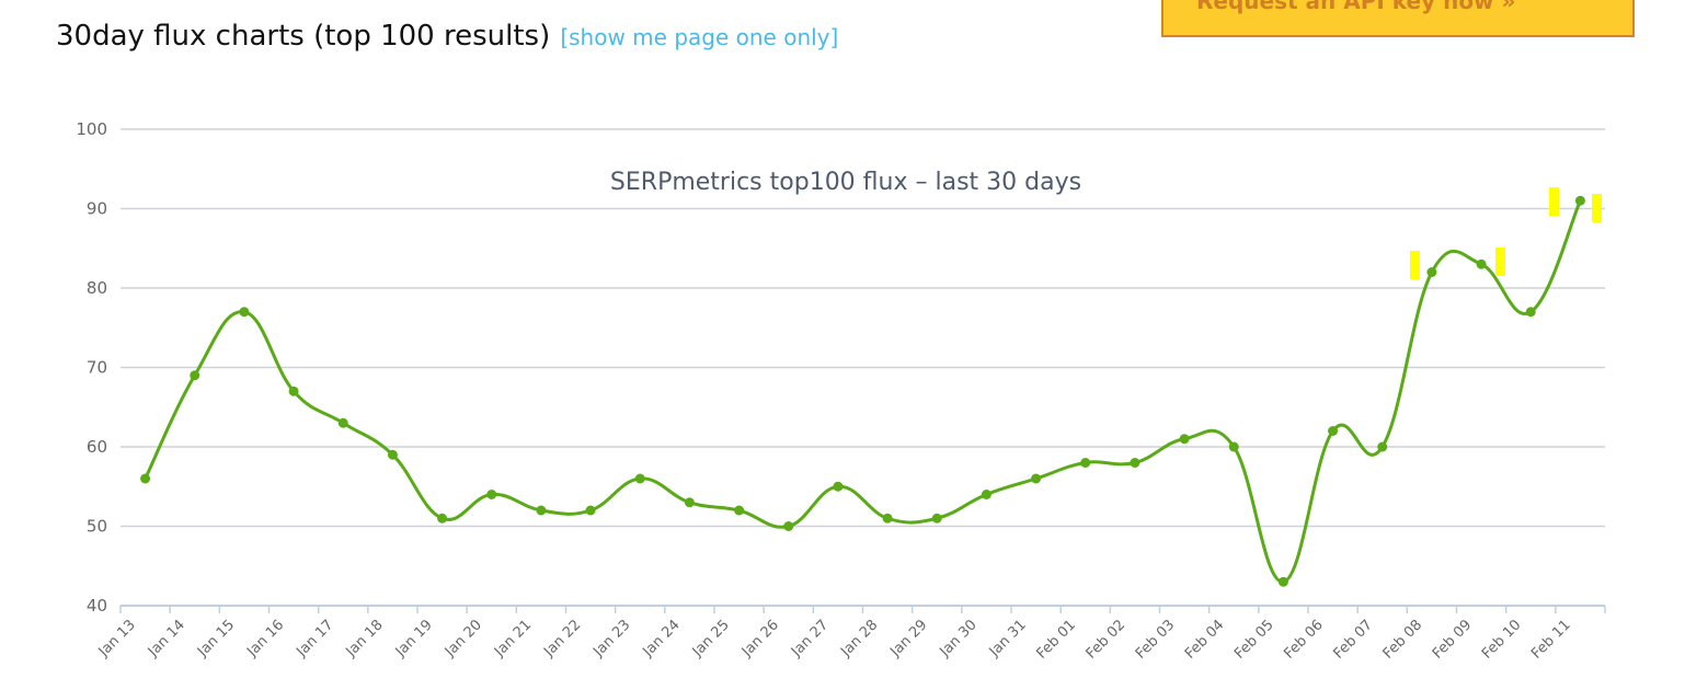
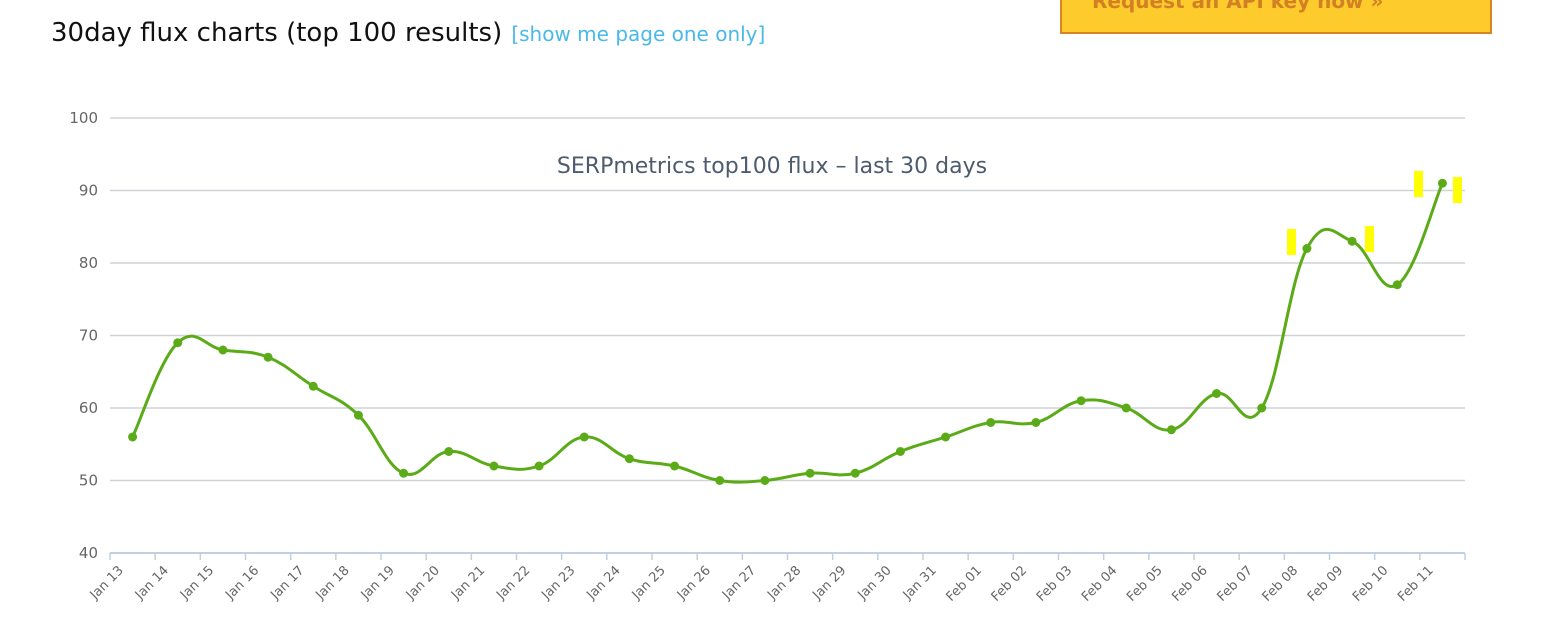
Jan 15: 77 -> 68
Jan 27: 55 -> 50
Feb 05: 43 -> 57
